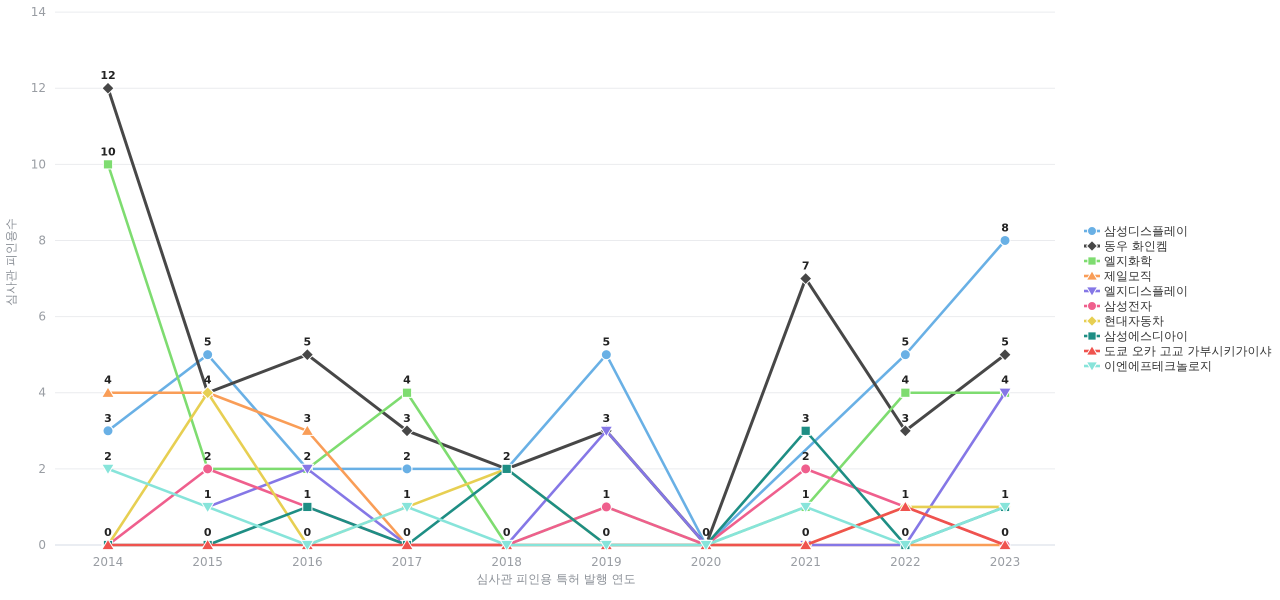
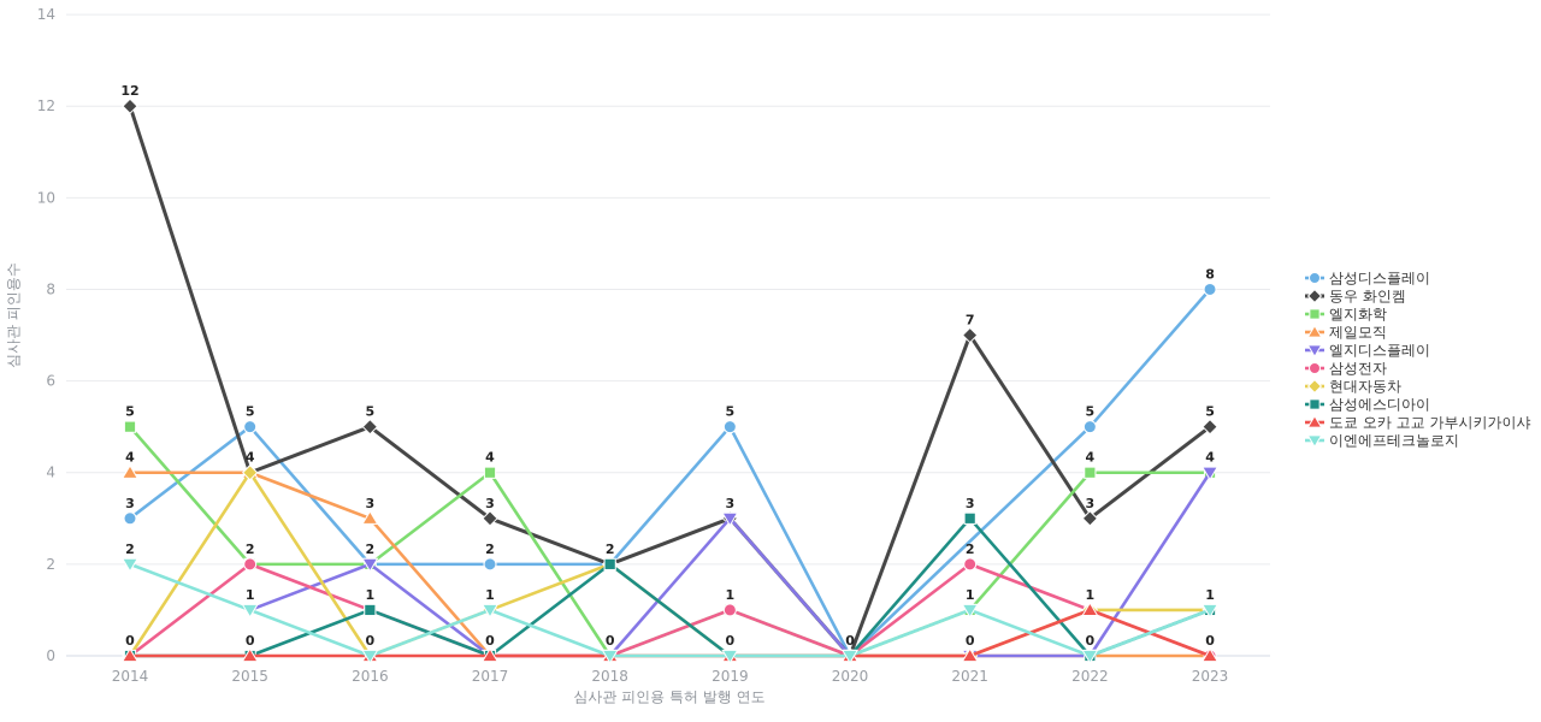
엘지화학/2014: 10 -> 5
